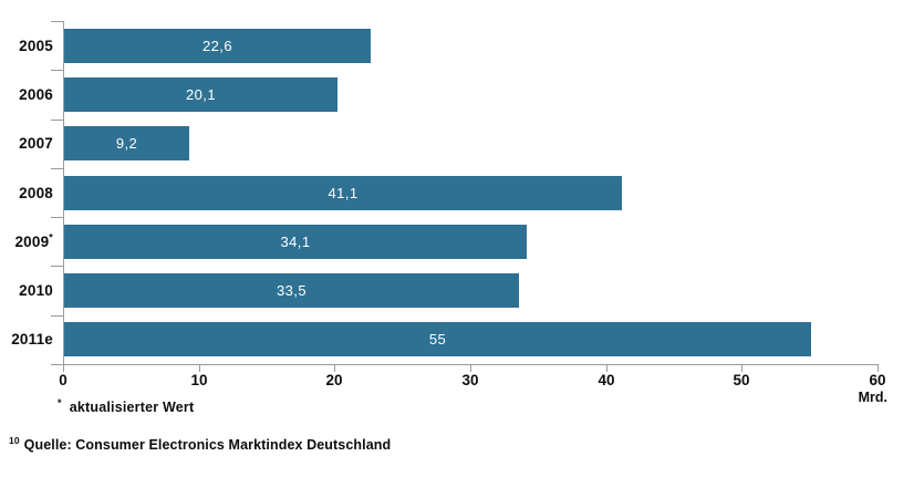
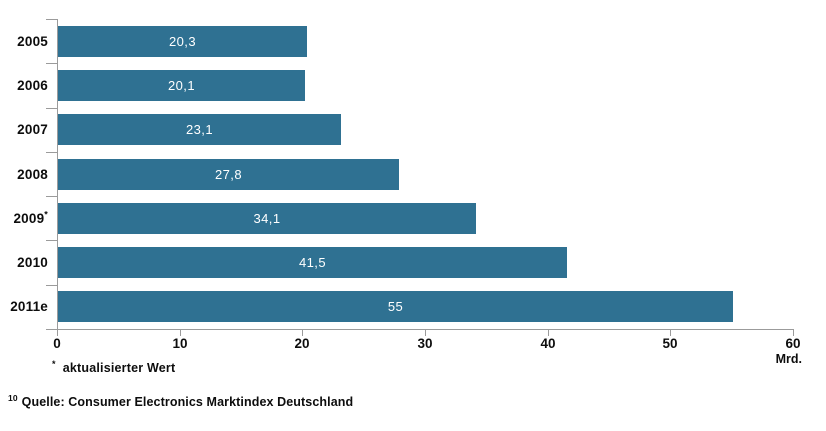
2005: 22,6 -> 20,3
2007: 9,2 -> 23,1
2008: 41,1 -> 27,8
2010: 33,5 -> 41,5
